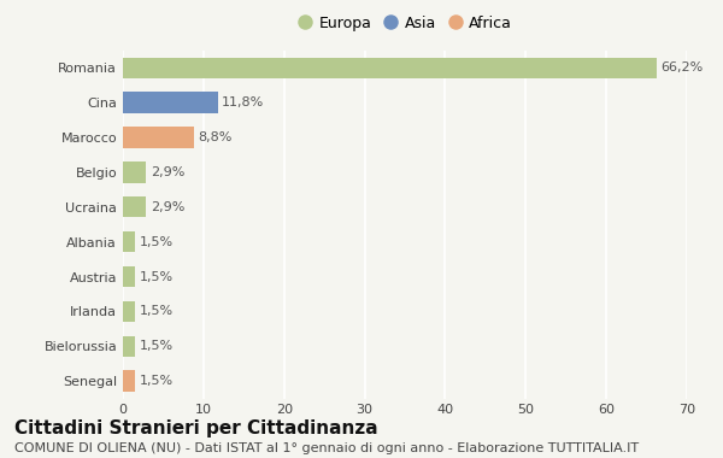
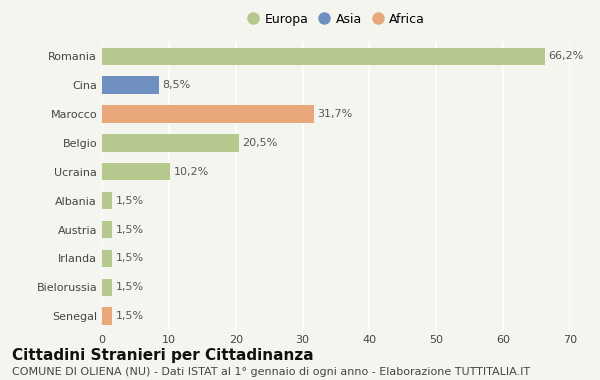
Cina: 11,8% -> 8,5%
Marocco: 8,8% -> 31,7%
Belgio: 2,9% -> 20,5%
Ucraina: 2,9% -> 10,2%
